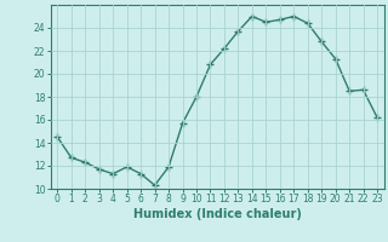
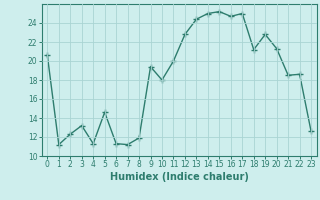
0: 14.5 -> 20.6
1: 12.7 -> 11.2
3: 11.7 -> 13.2
5: 11.9 -> 14.6
7: 10.3 -> 11.2
9: 15.7 -> 19.4
11: 20.8 -> 20.0
12: 22.2 -> 22.8
13: 23.7 -> 24.4
15: 24.5 -> 25.2
18: 24.4 -> 21.2
23: 16.2 -> 12.6
